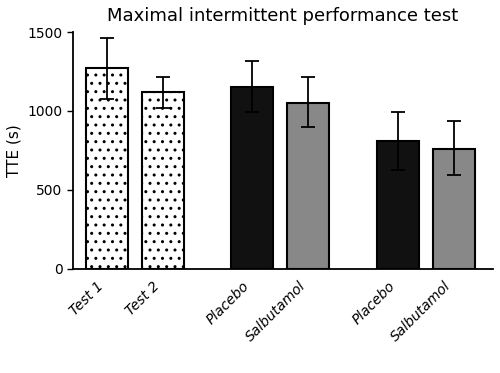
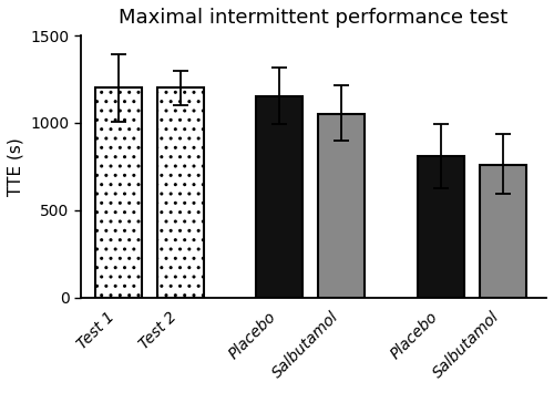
Test 1: 1270 -> 1200
Test 2: 1120 -> 1200
